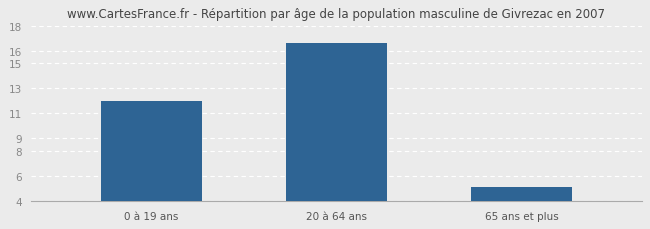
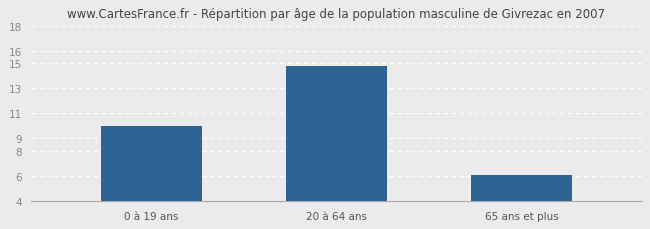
0 à 19 ans: 12.0 -> 10.0
20 à 64 ans: 16.6 -> 14.8
65 ans et plus: 5.1 -> 6.1
